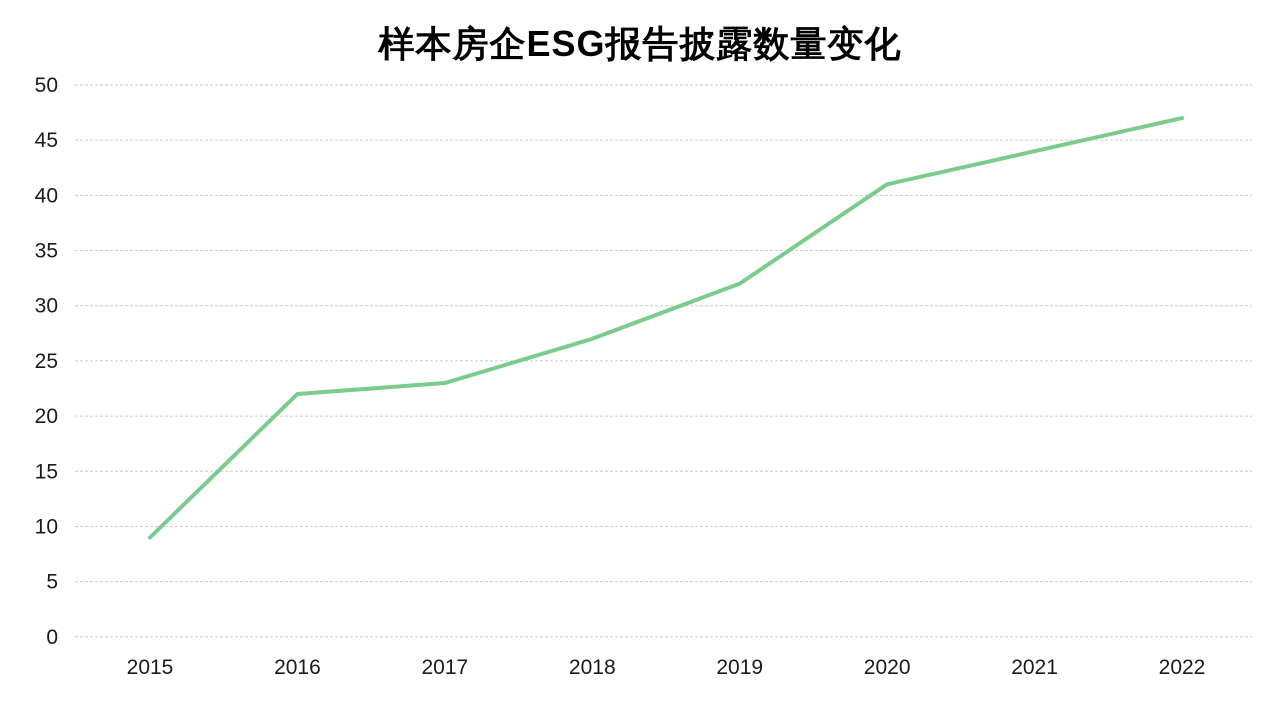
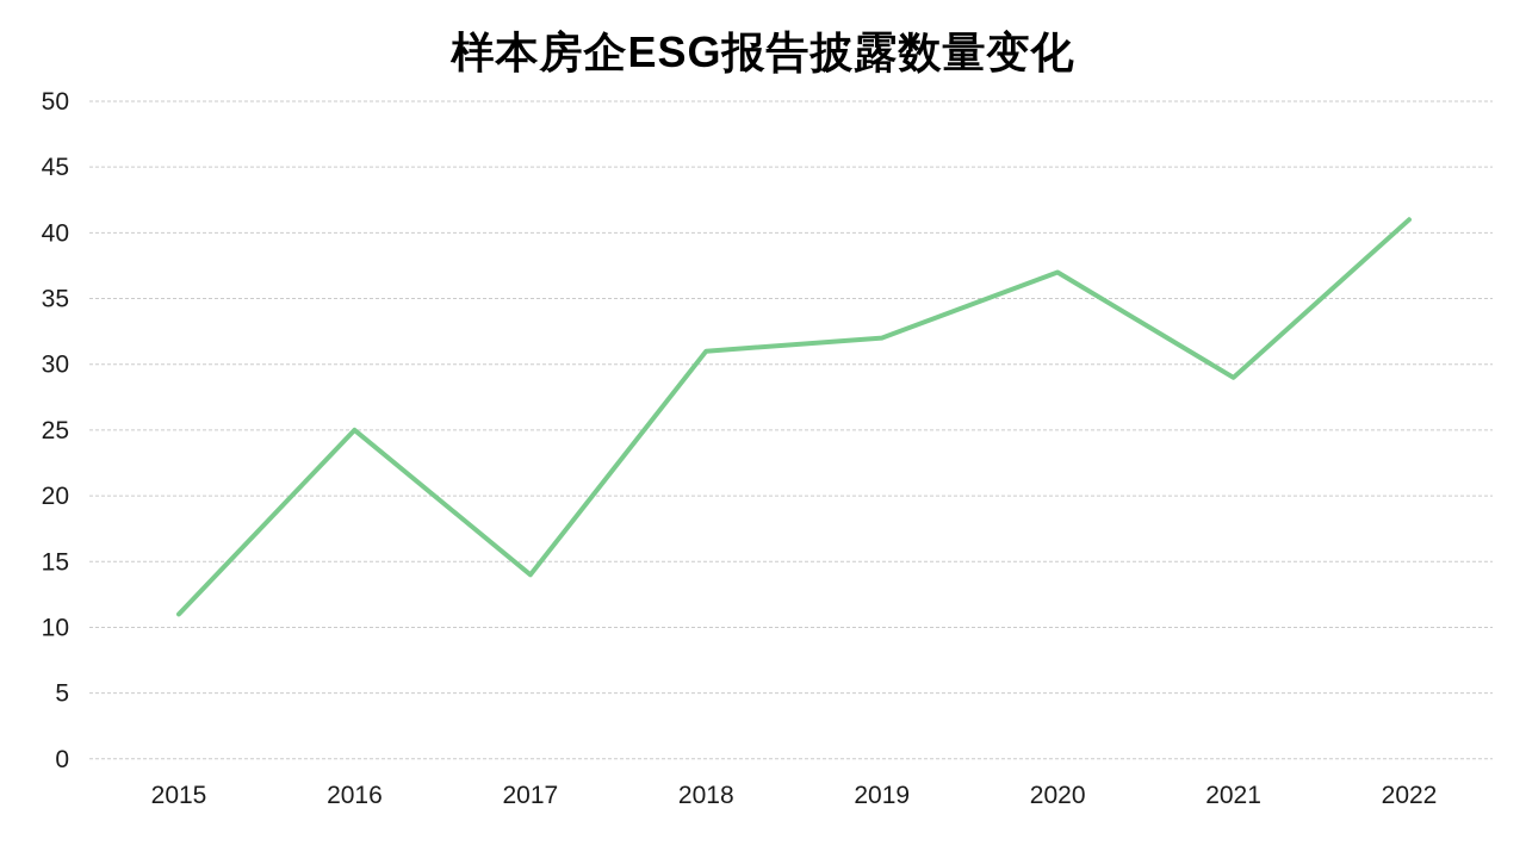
2015: 9 -> 11
2016: 22 -> 25
2017: 23 -> 14
2018: 27 -> 31
2020: 41 -> 37
2021: 44 -> 29
2022: 47 -> 41
